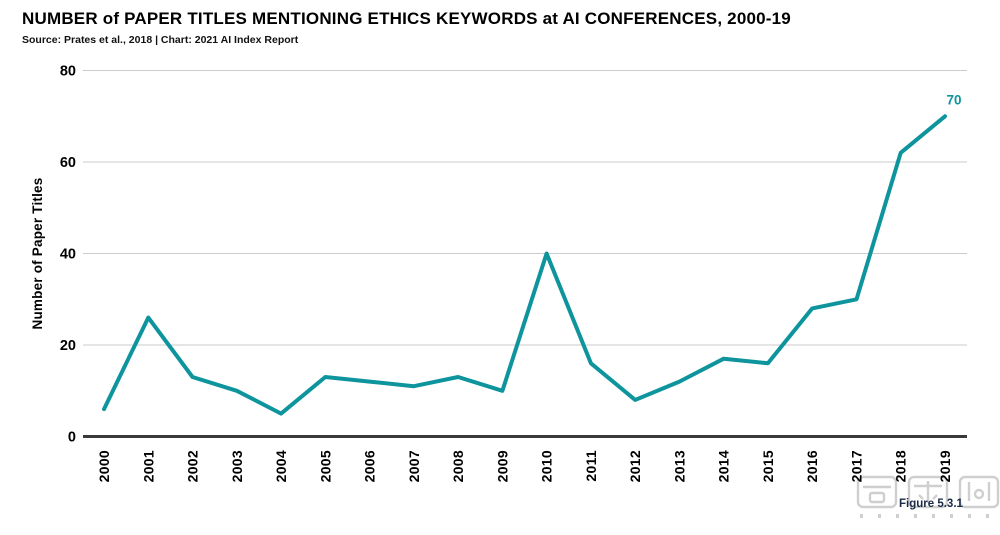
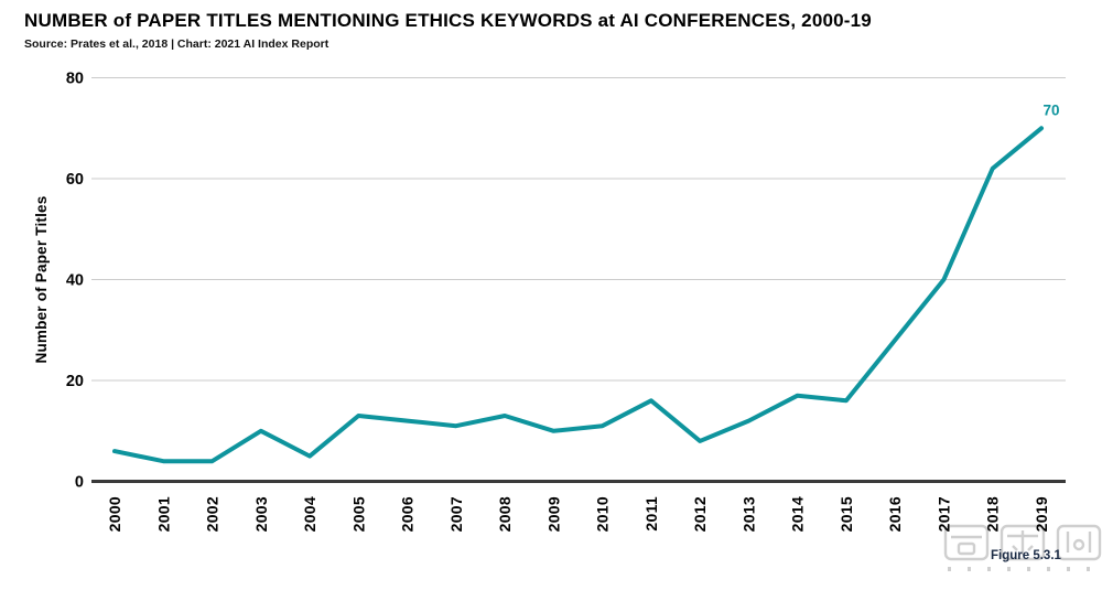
2001: 26 -> 4
2002: 13 -> 4
2010: 40 -> 11
2017: 30 -> 40
